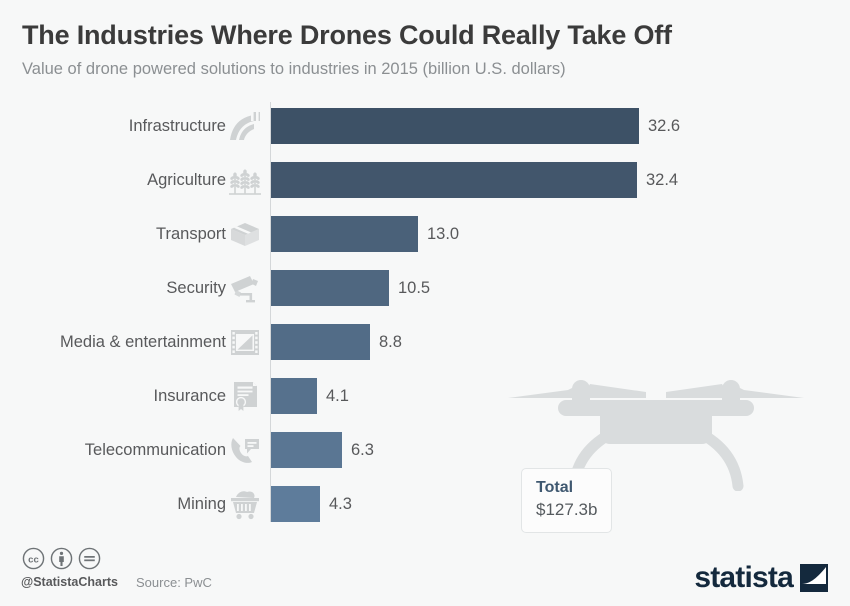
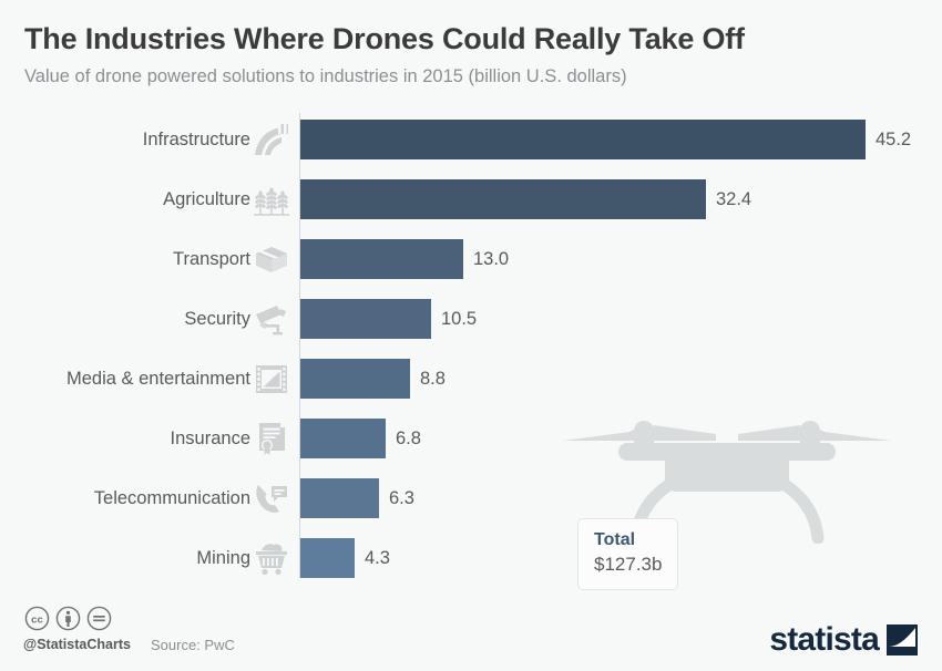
Infrastructure: 32.6 -> 45.2
Insurance: 4.1 -> 6.8
